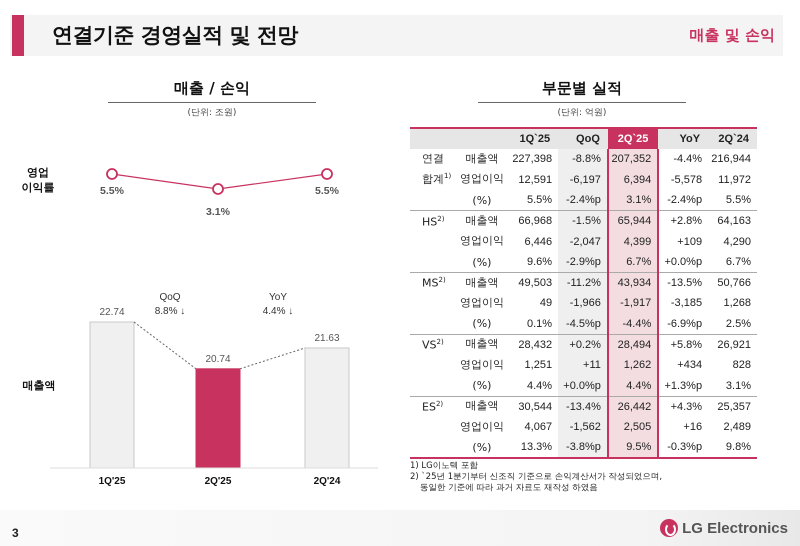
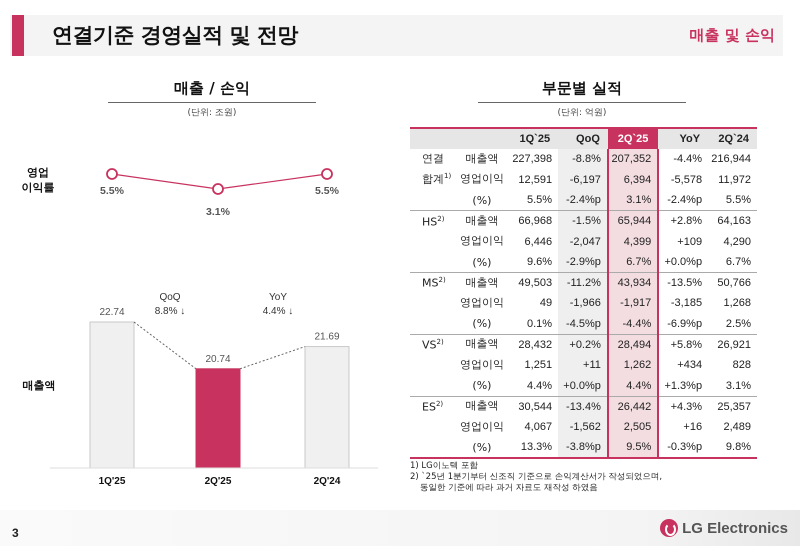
매출액/2Q'24: 21.63 -> 21.69
